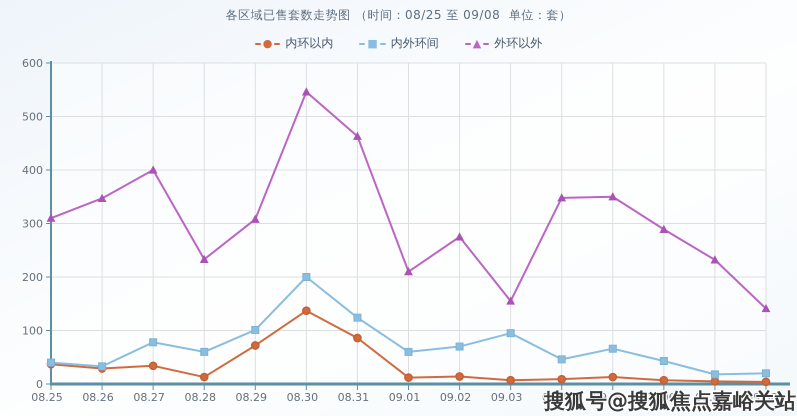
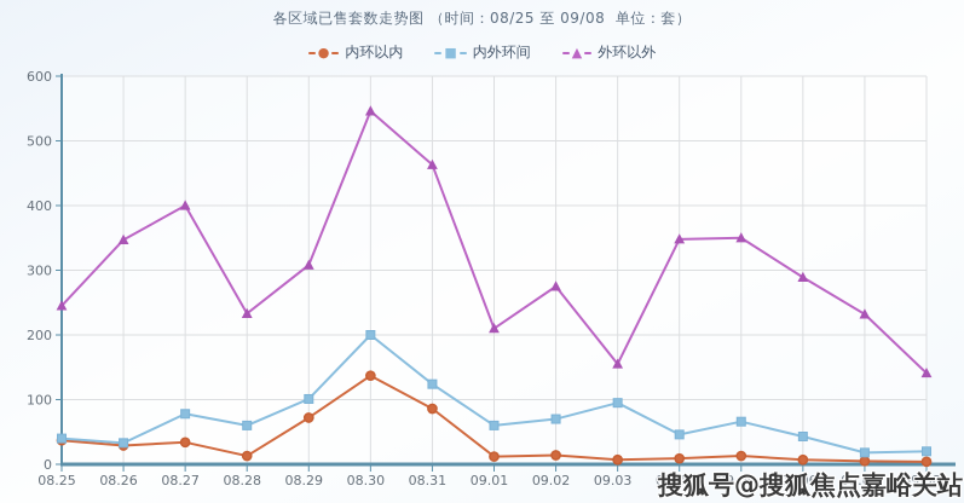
外环以外/08.25: 310 -> 240
